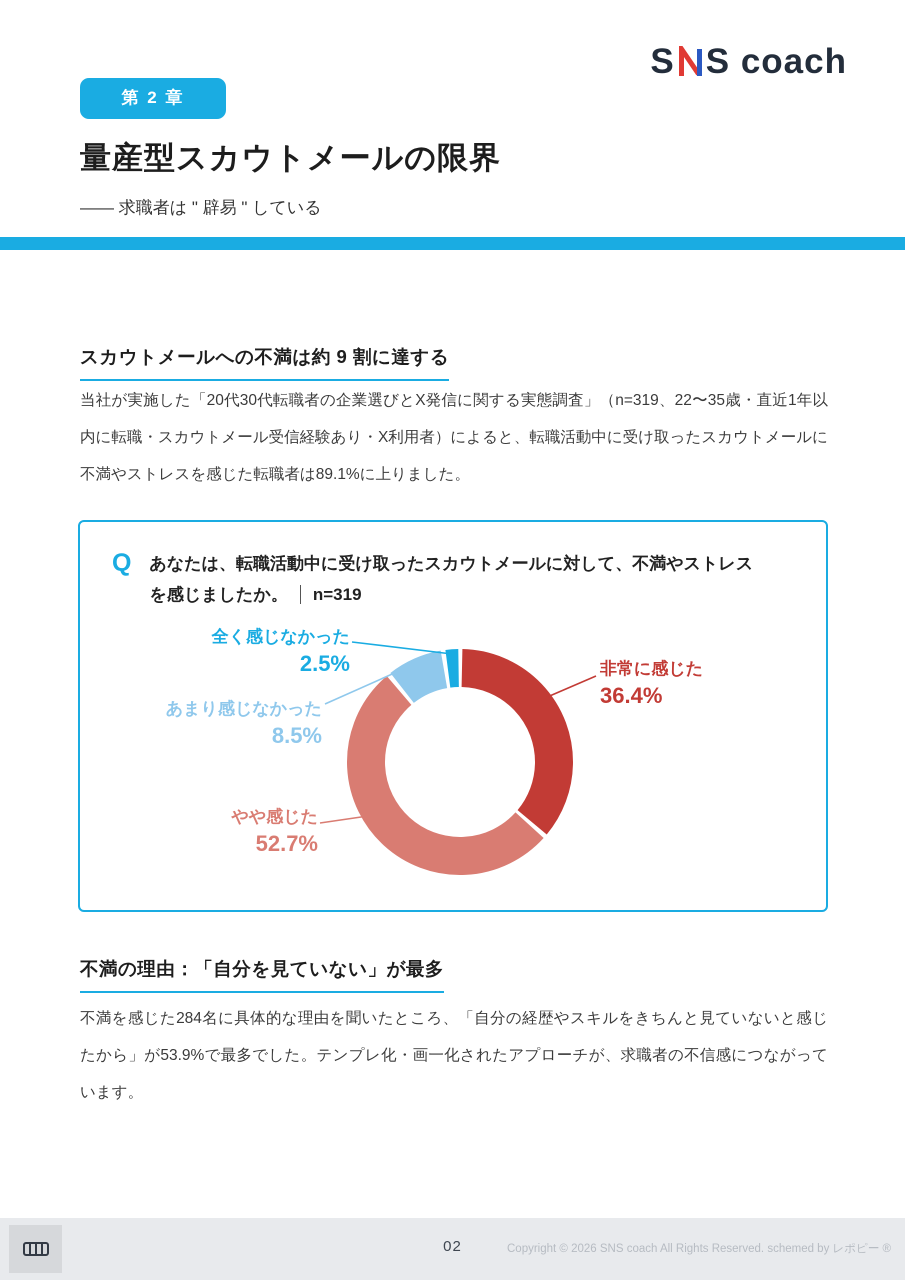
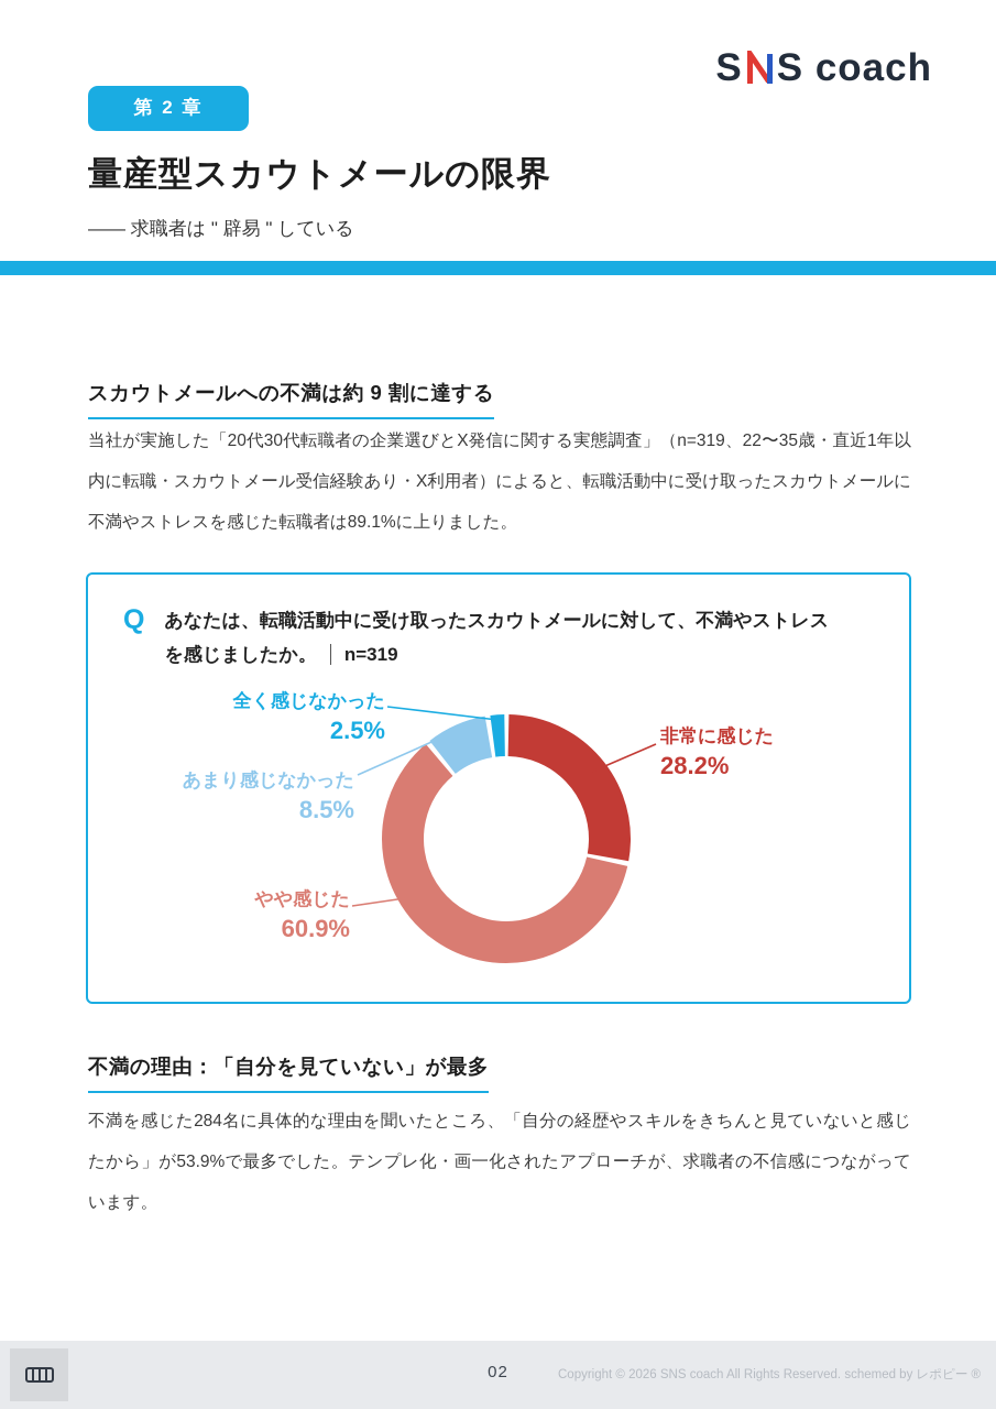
非常に感じた: 36.4% -> 28.2%
やや感じた: 52.7% -> 60.9%
